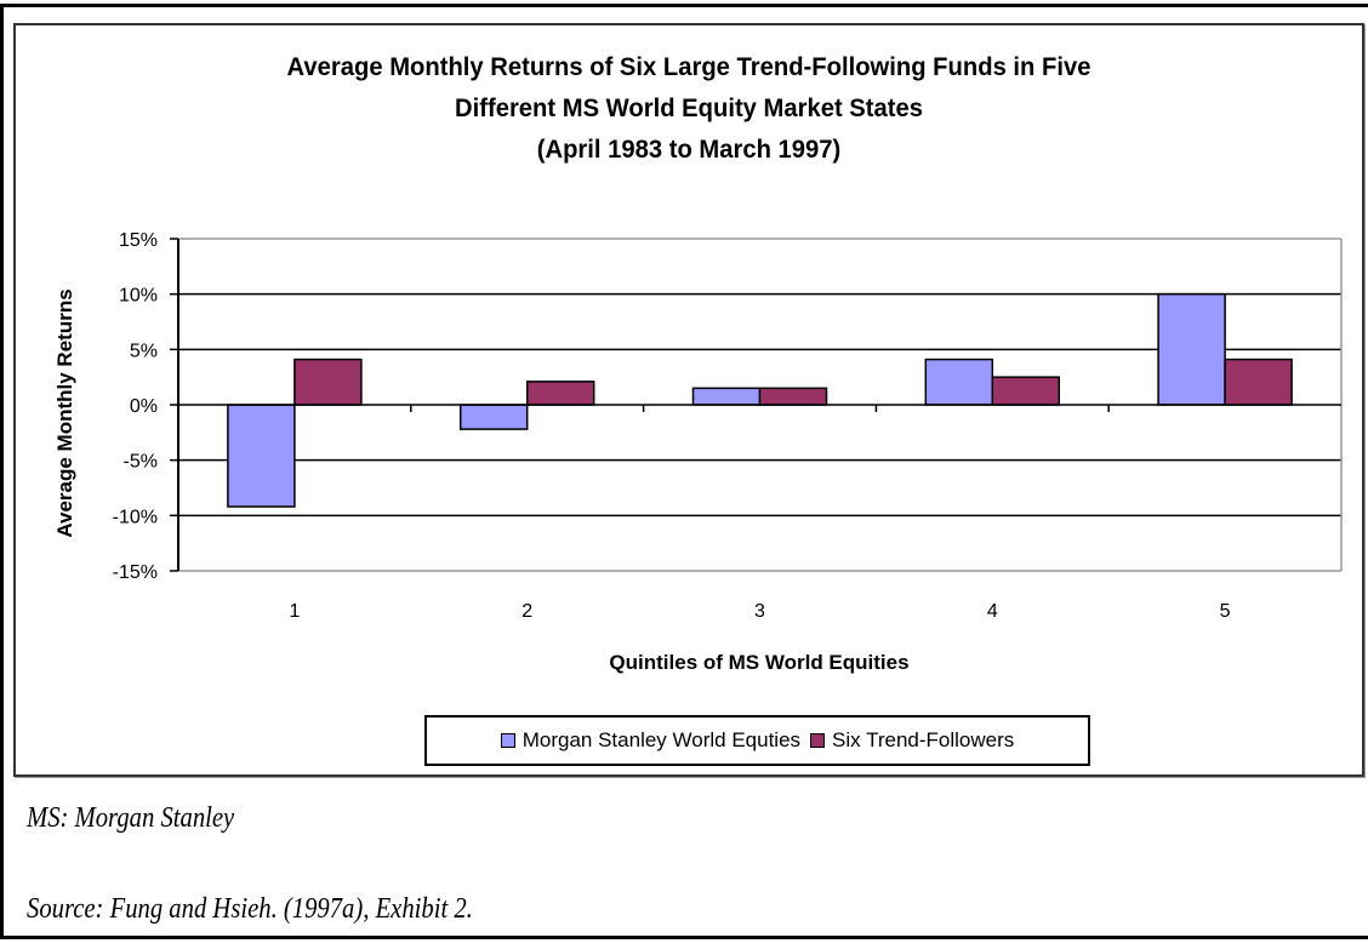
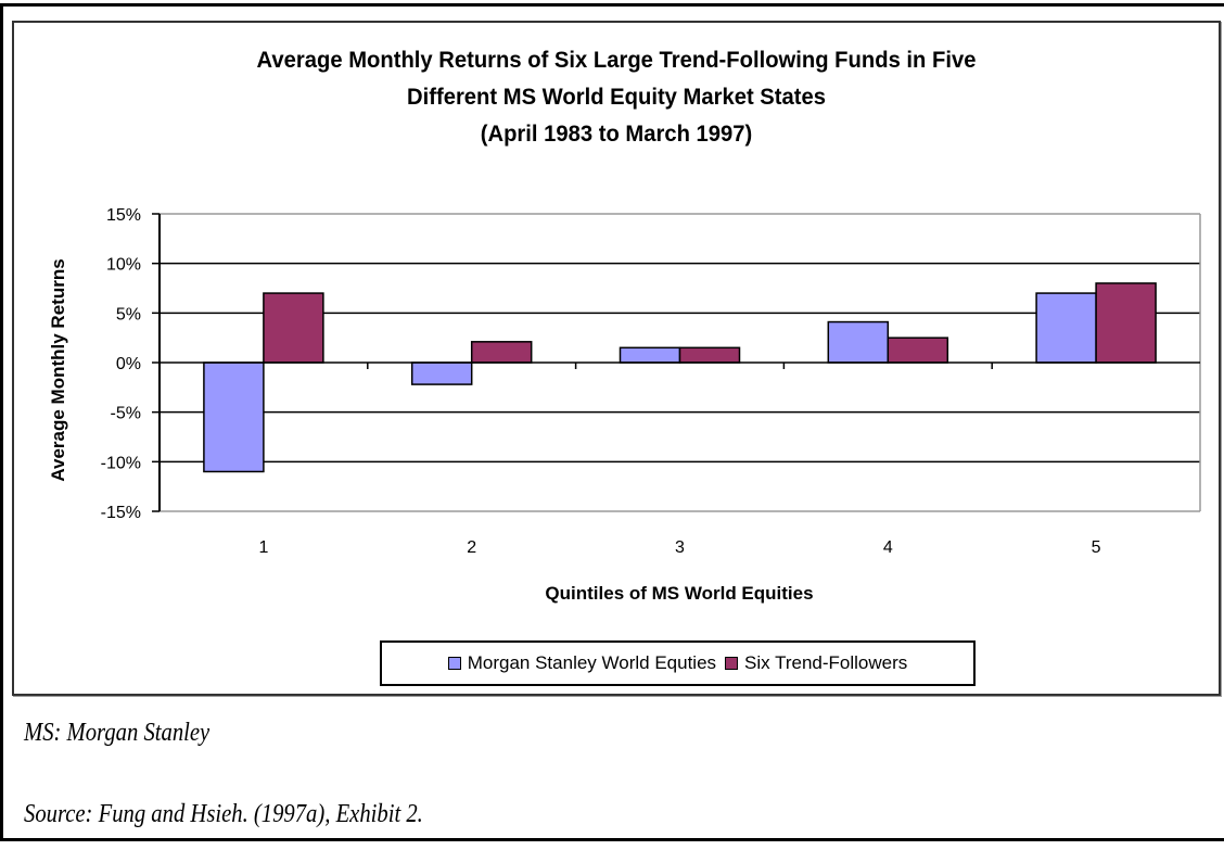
Morgan Stanley World Equties/1: -9% -> -11%
Six Trend-Followers/1: 4% -> 7%
Morgan Stanley World Equties/5: 10% -> 7%
Six Trend-Followers/5: 4% -> 8%
